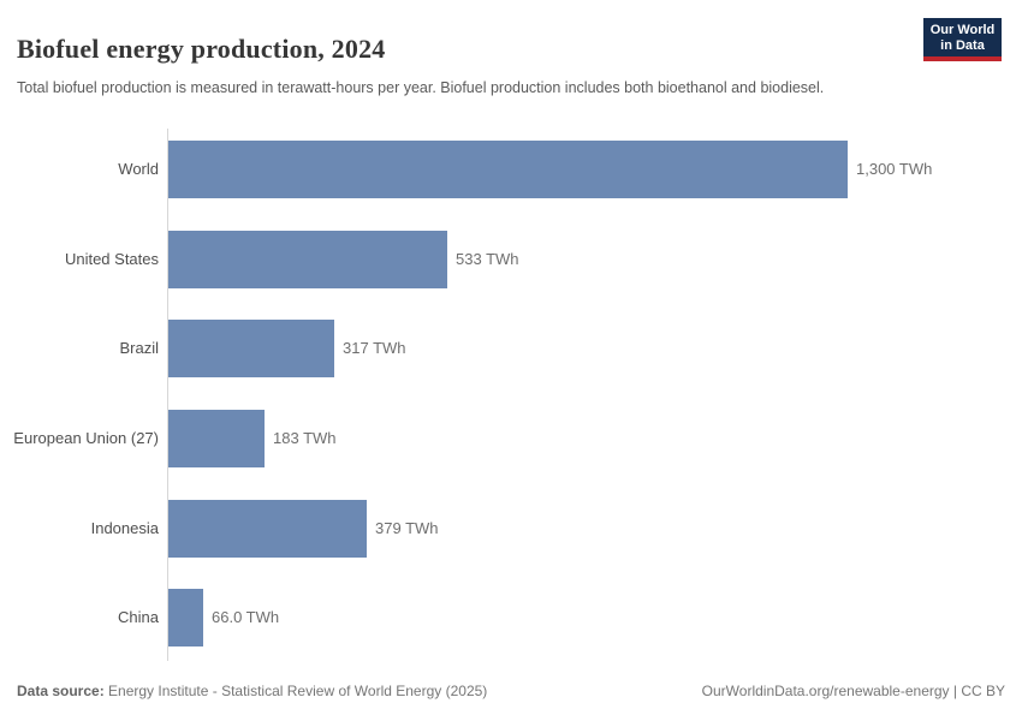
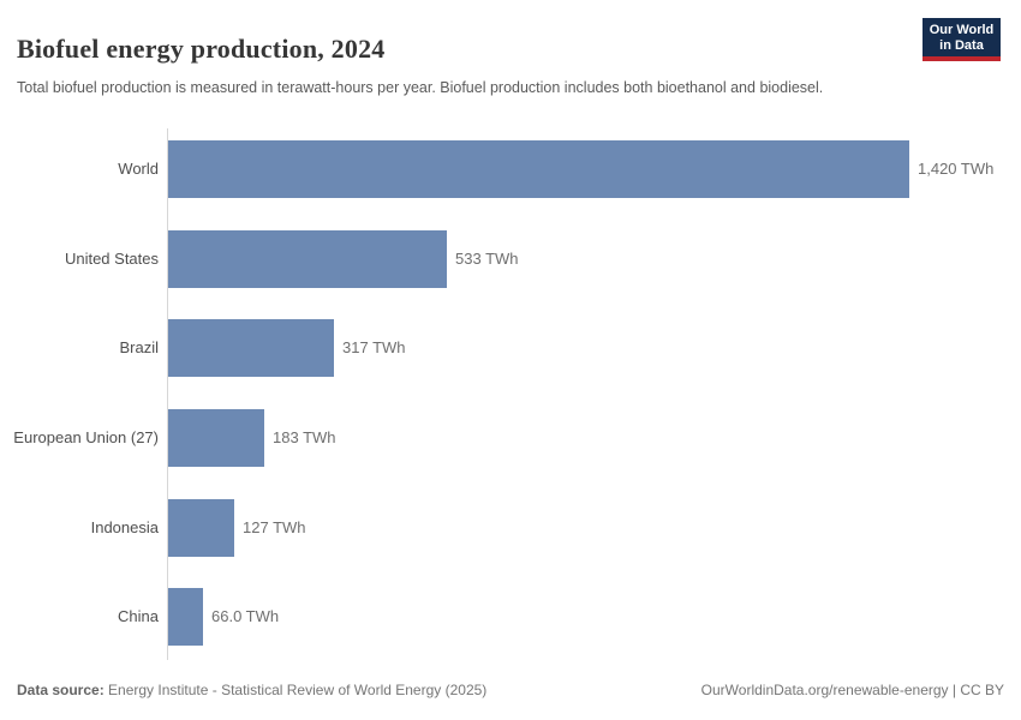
World: 1,300 -> 1,420
Indonesia: 379 -> 127
